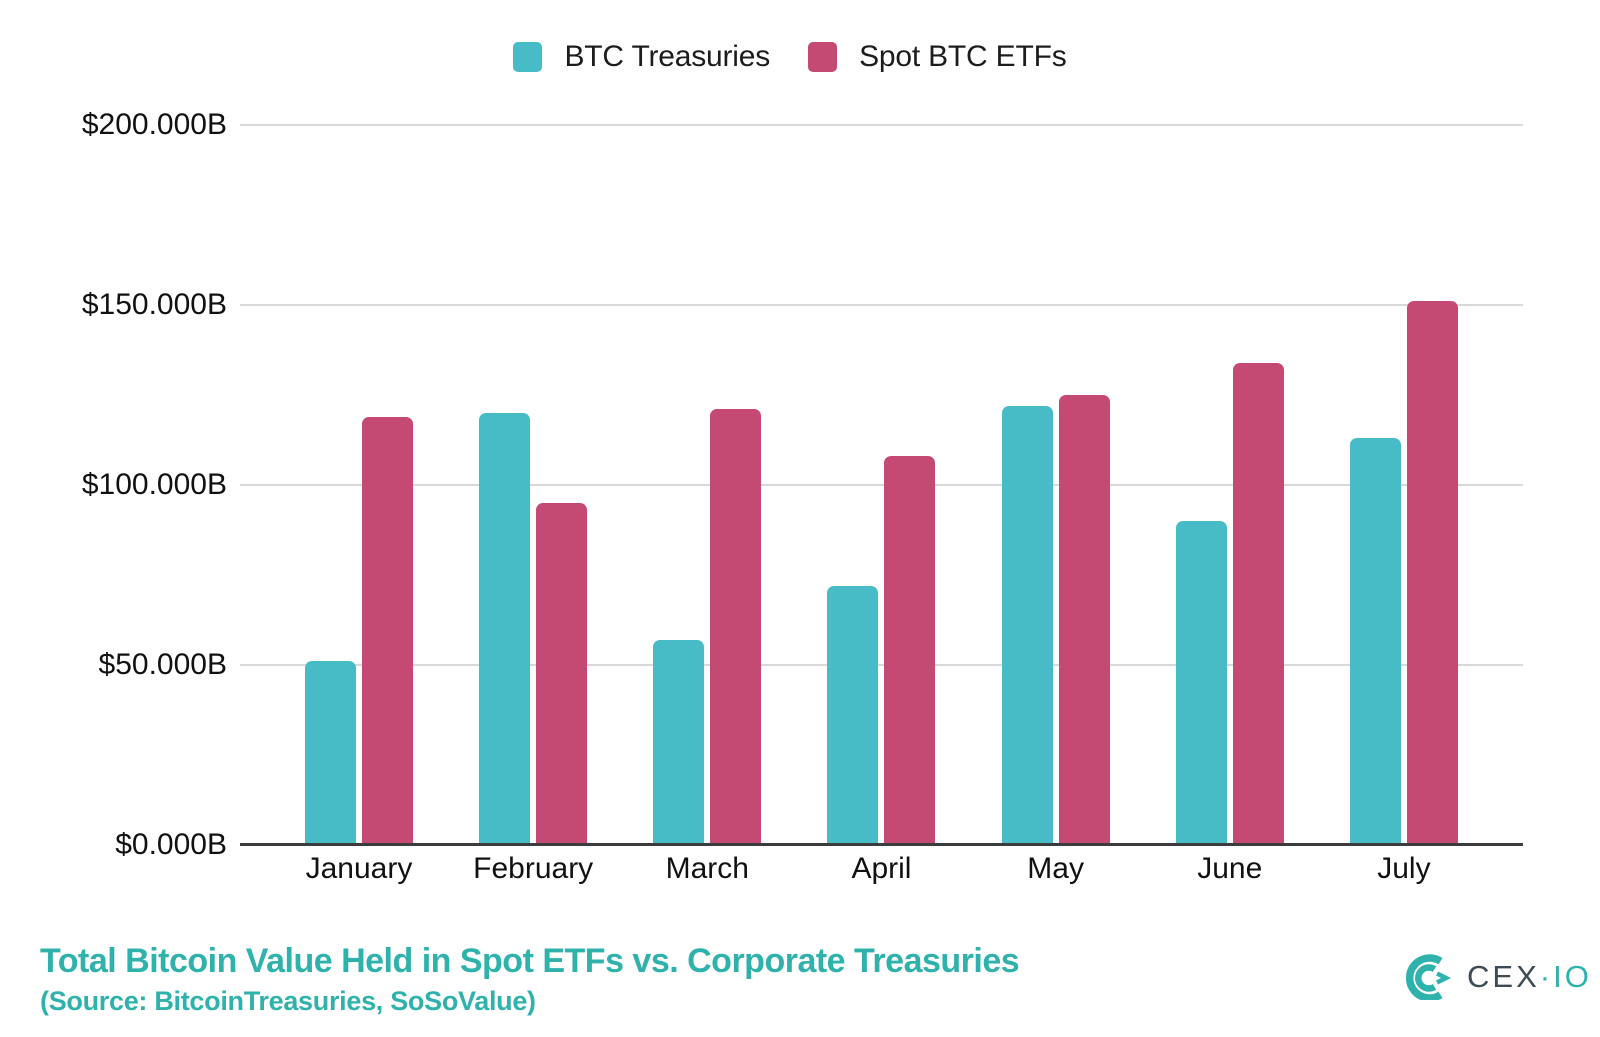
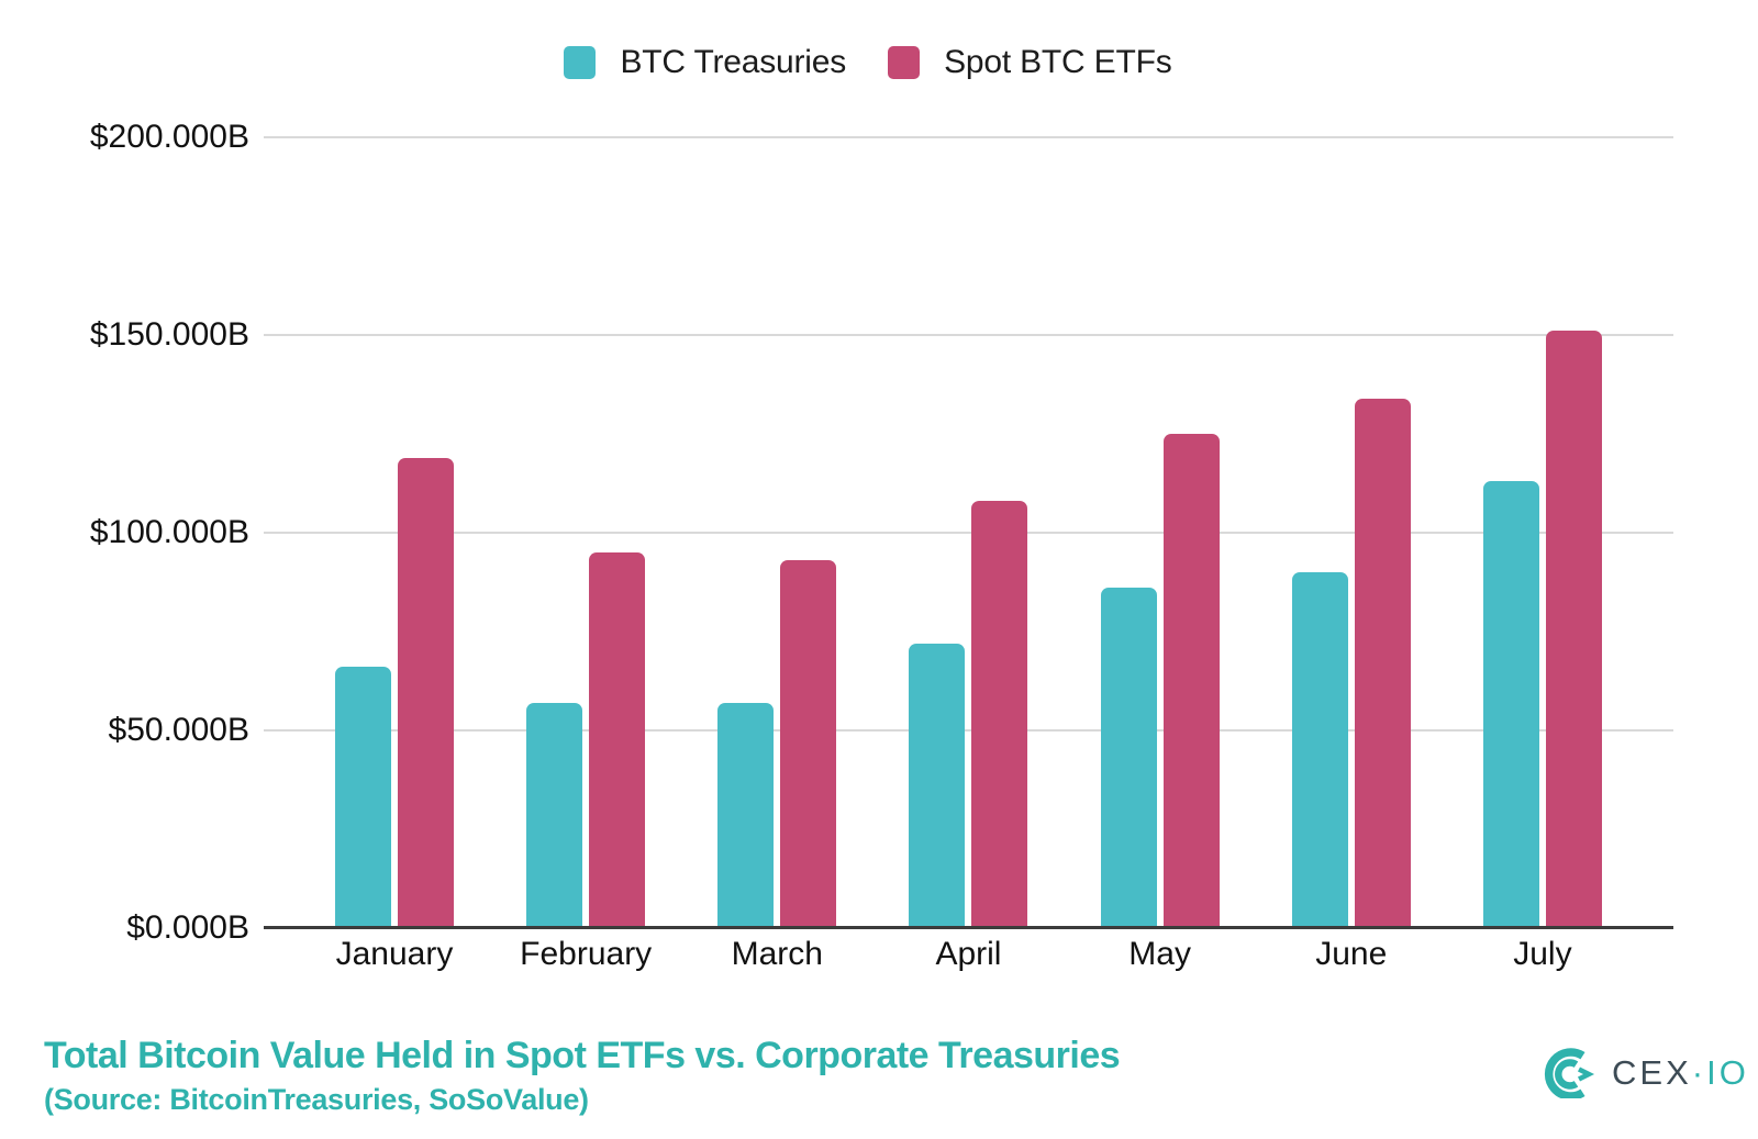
BTC Treasuries/January: $51B -> $66B
BTC Treasuries/February: $120B -> $57B
Spot BTC ETFs/March: $121B -> $93B
BTC Treasuries/May: $122B -> $86B
